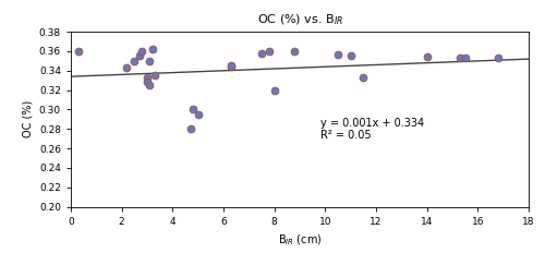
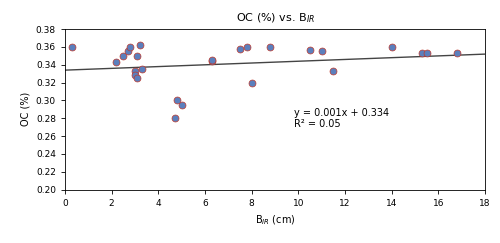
14: 0.354 -> 0.360
